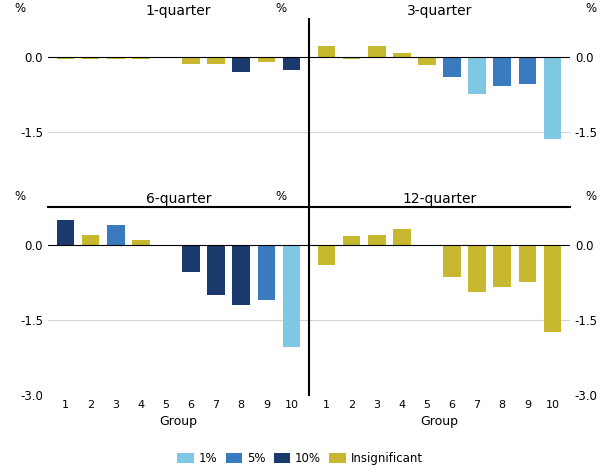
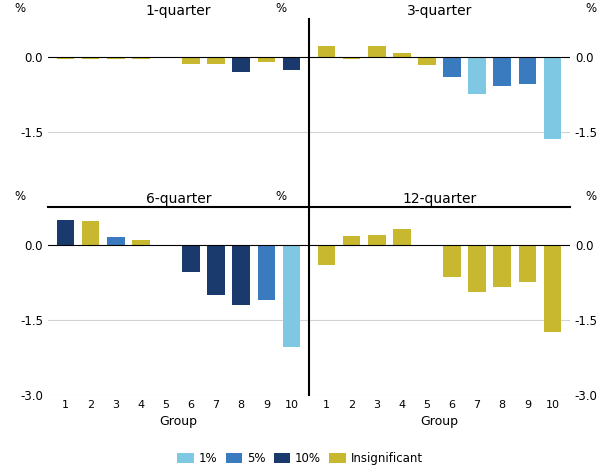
6-quarter/2: 0.20 -> 0.48
6-quarter/3: 0.40 -> 0.16
